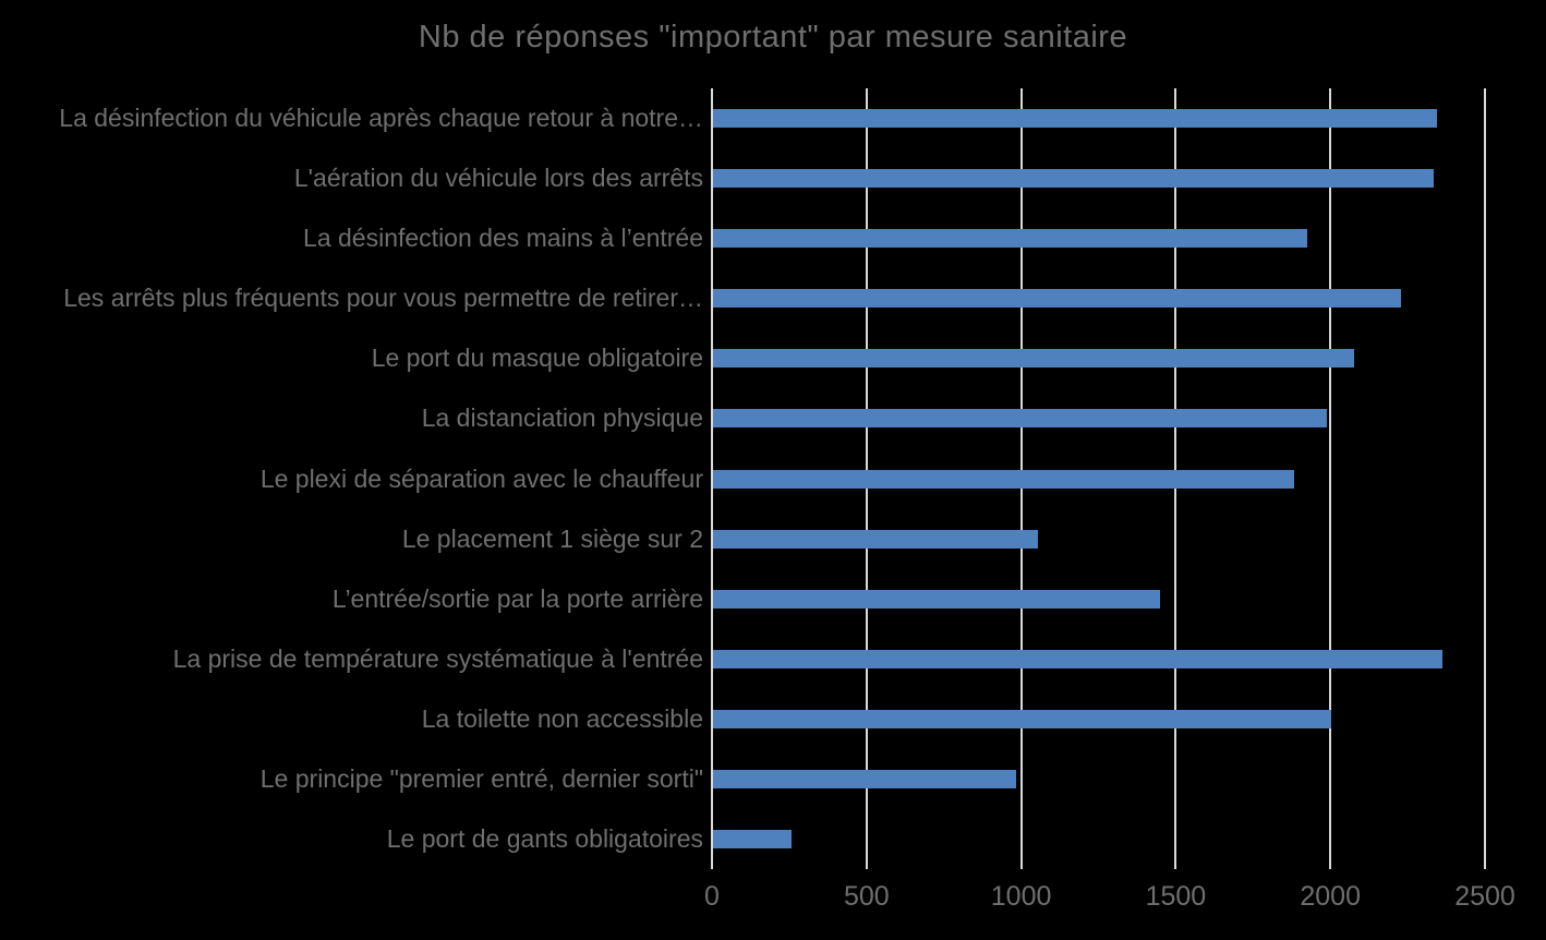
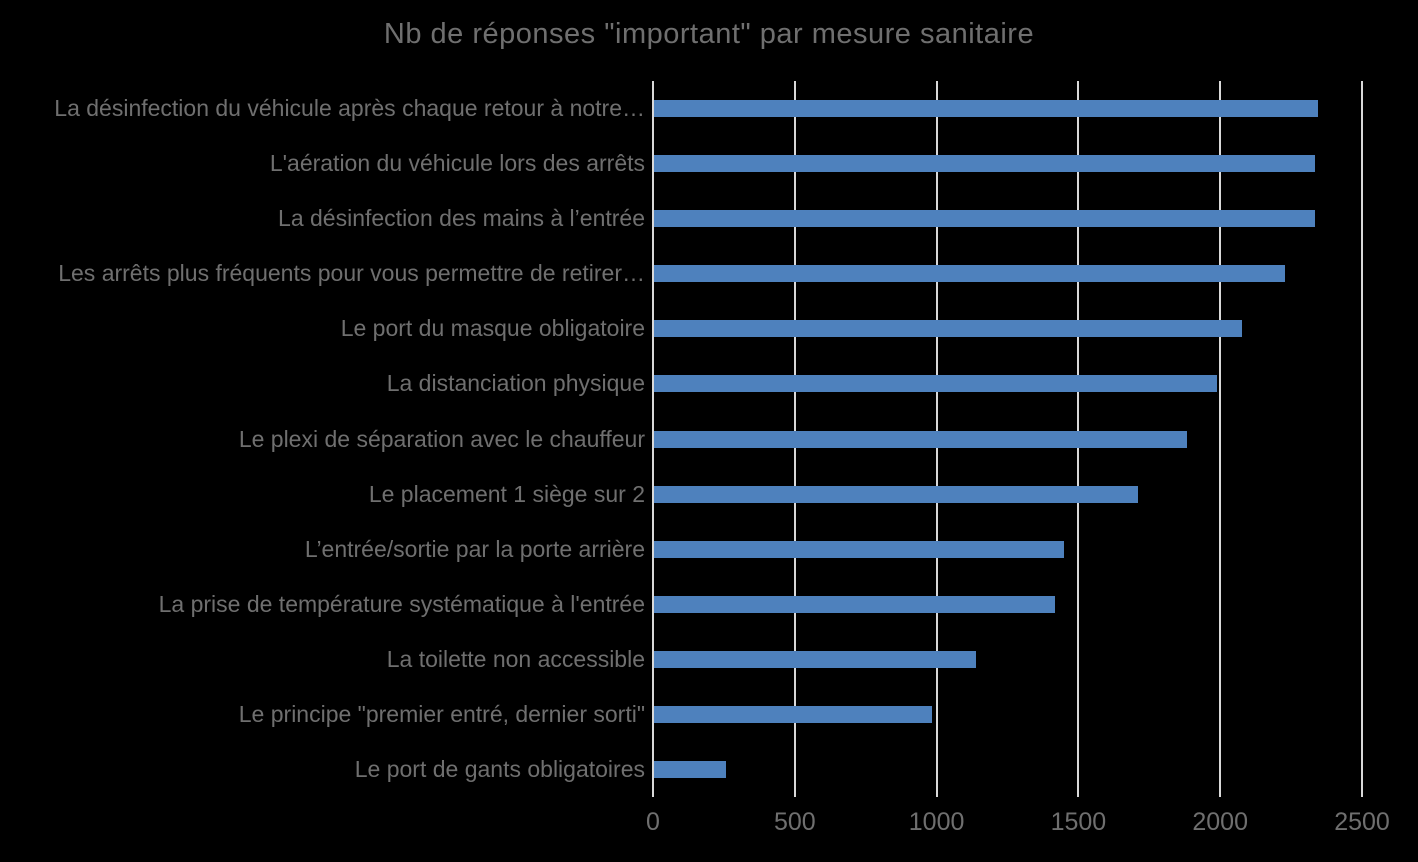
La désinfection des mains à l’entrée: 1920 -> 2330
Le placement 1 siège sur 2: 1050 -> 1700
La prise de température systématique à l'entrée: 2360 -> 1420
La toilette non accessible: 2000 -> 1140
